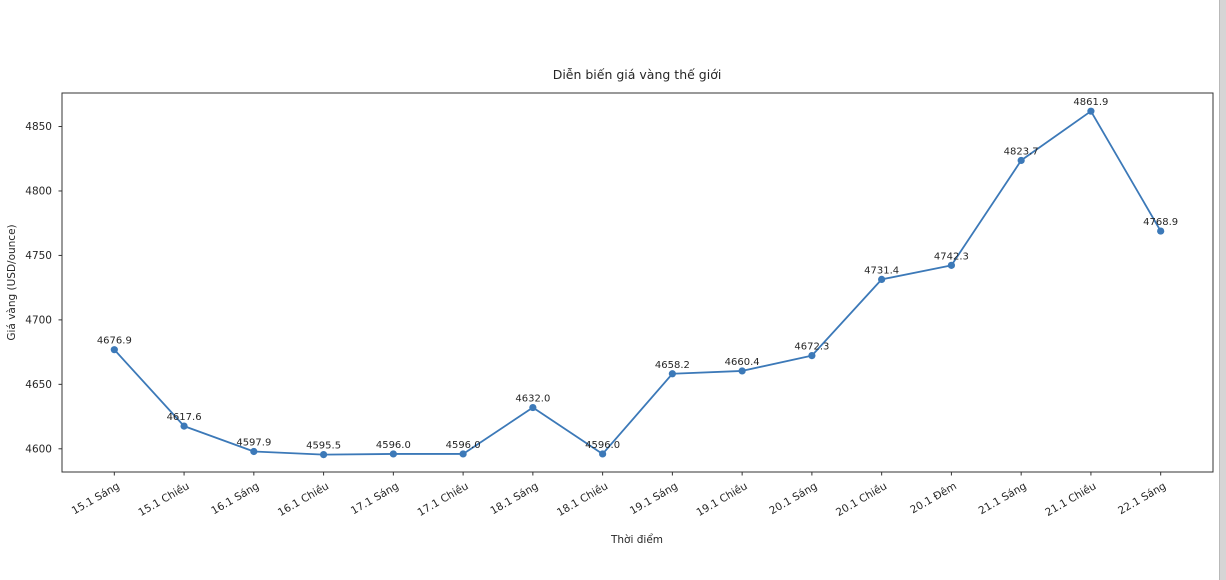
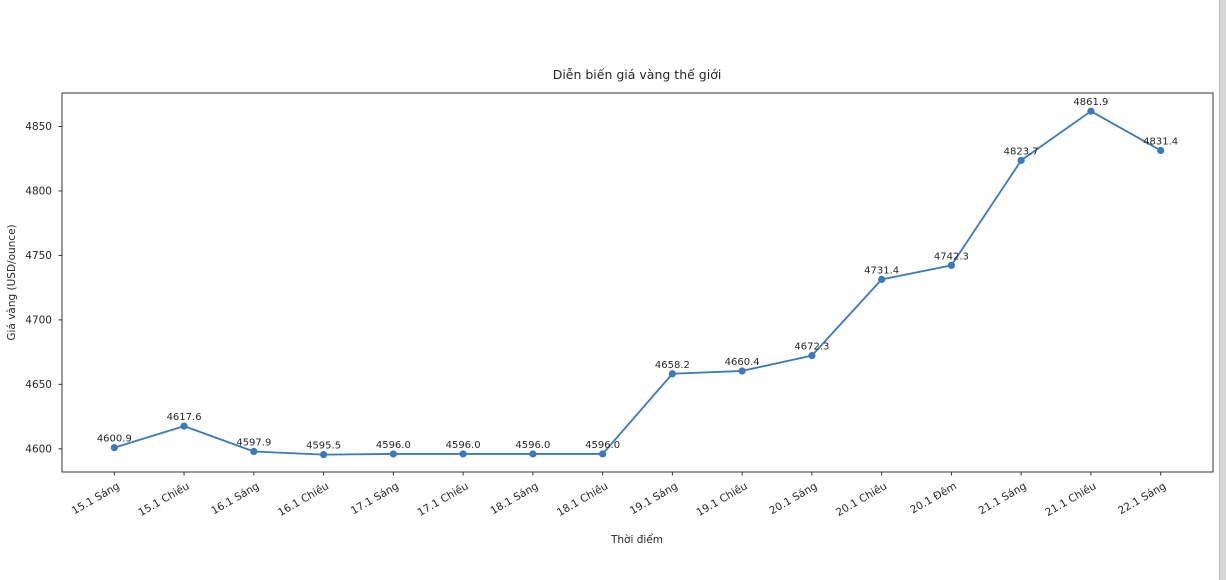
15.1 Sáng: 4676.9 -> 4600.9
18.1 Sáng: 4632.0 -> 4596.0
22.1 Sáng: 4768.9 -> 4831.4
